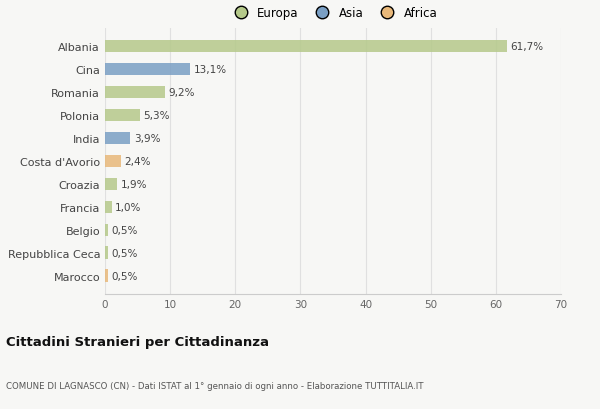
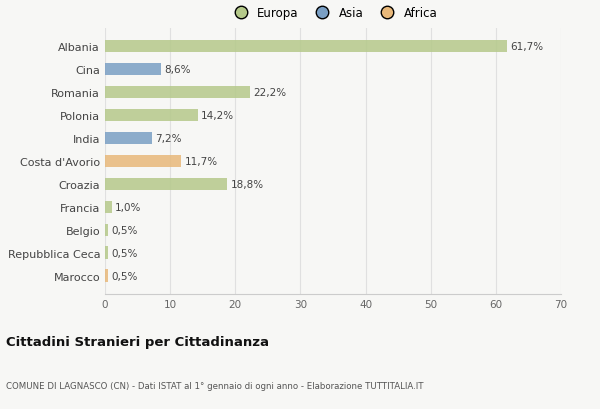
Cina: 13,1% -> 8,6%
Romania: 9,2% -> 22,2%
Polonia: 5,3% -> 14,2%
India: 3,9% -> 7,2%
Costa d'Avorio: 2,4% -> 11,7%
Croazia: 1,9% -> 18,8%
